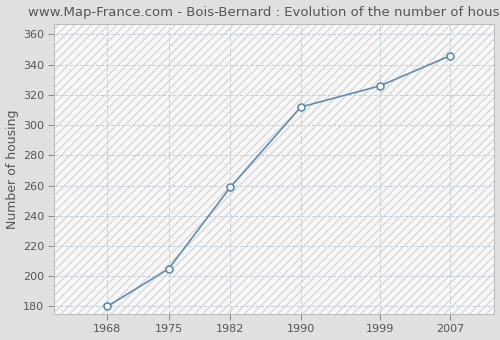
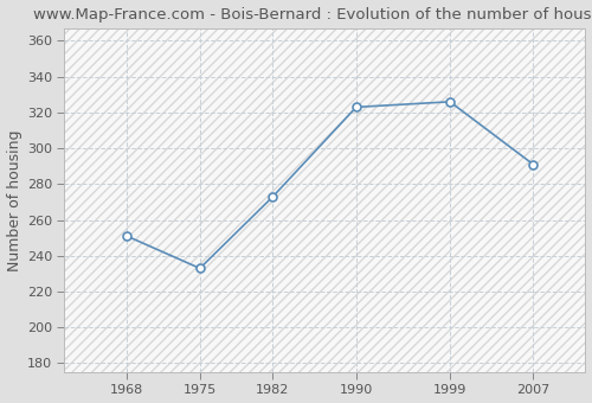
1968: 180 -> 251
1975: 205 -> 233
1982: 259 -> 273
1990: 312 -> 323
2007: 346 -> 291
